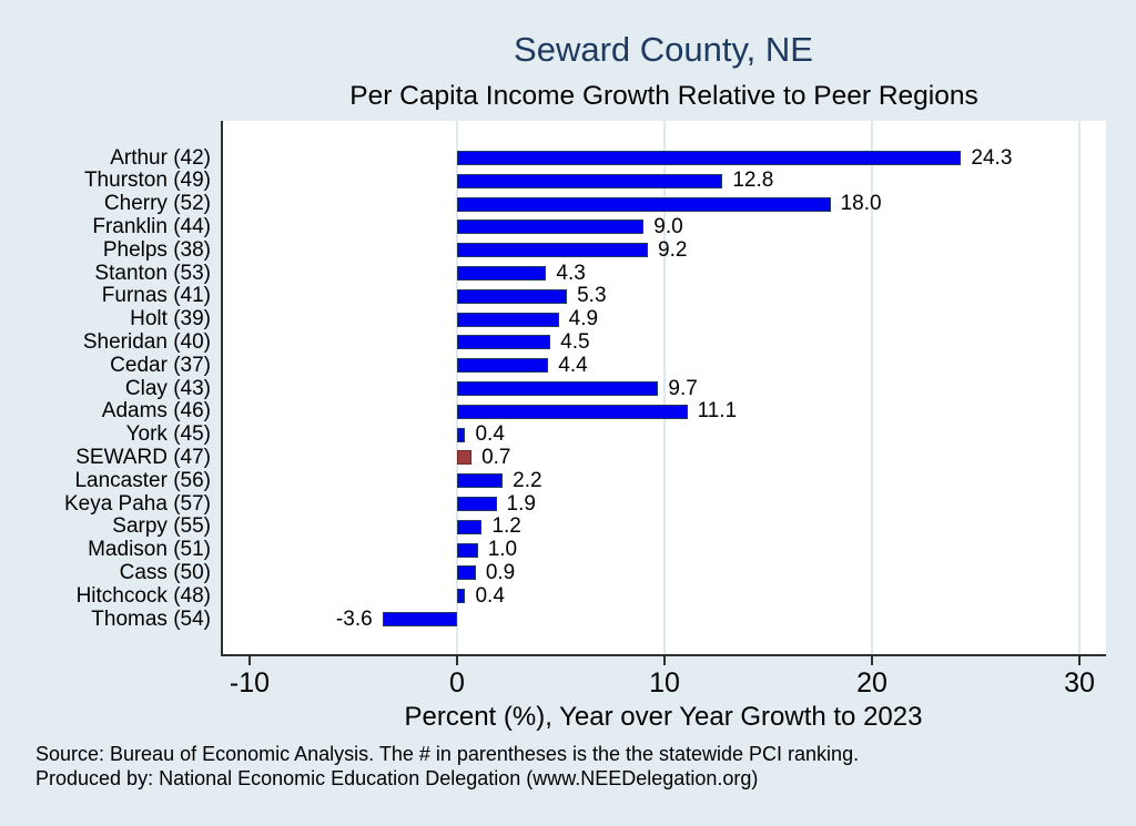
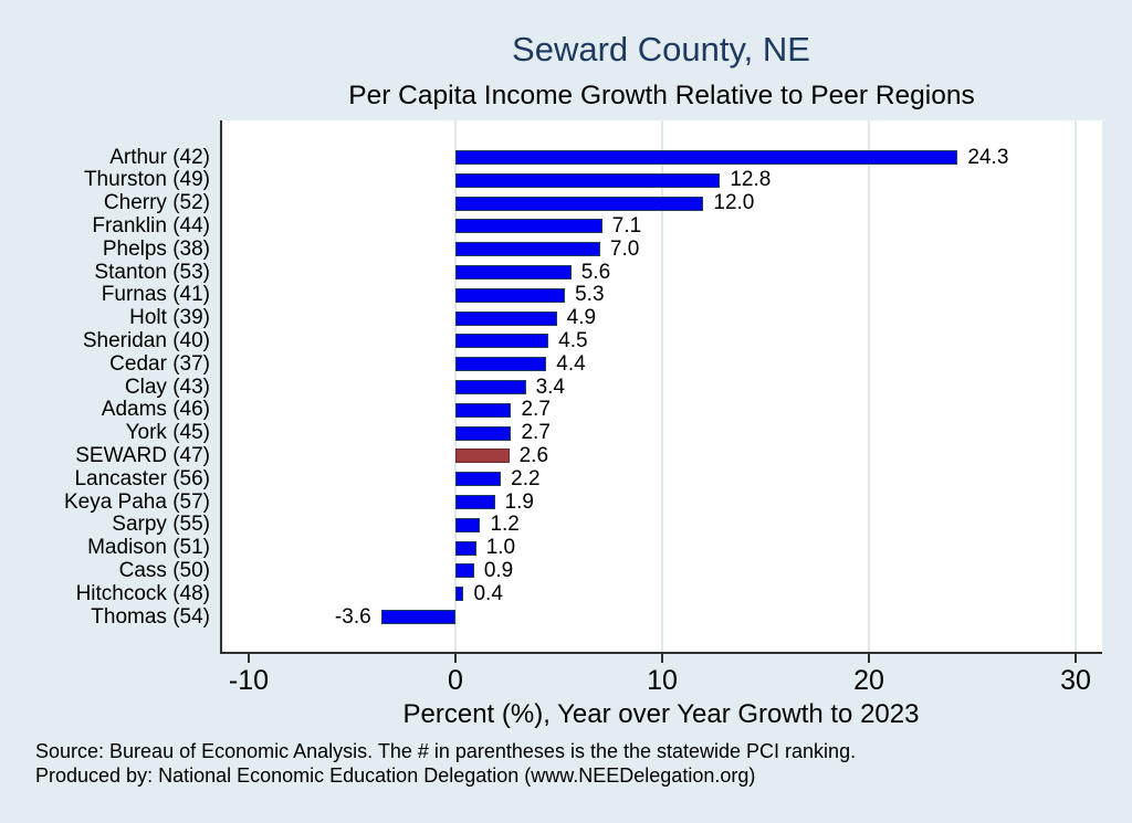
Cherry (52): 18.0 -> 12.0
Franklin (44): 9.0 -> 7.1
Phelps (38): 9.2 -> 7.0
Stanton (53): 4.3 -> 5.6
Clay (43): 9.7 -> 3.4
Adams (46): 11.1 -> 2.7
York (45): 0.4 -> 2.7
SEWARD (47): 0.7 -> 2.6
